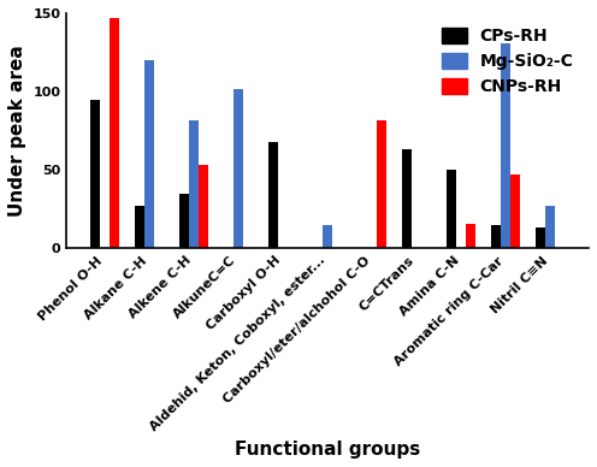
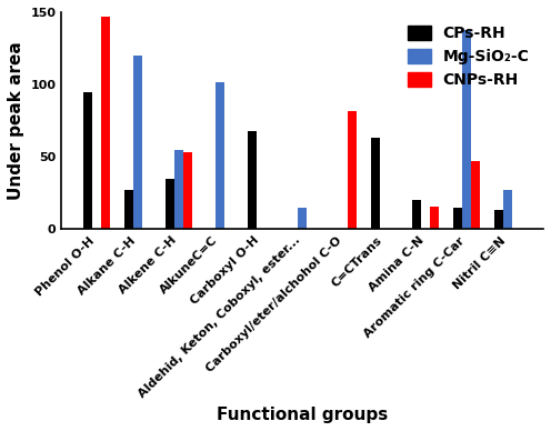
Mg-SiO₂-C/Alkene C-H: 82 -> 55
CPs-RH/Amina C-N: 50 -> 20
Mg-SiO₂-C/Aromatic ring C-Car: 131 -> 138
